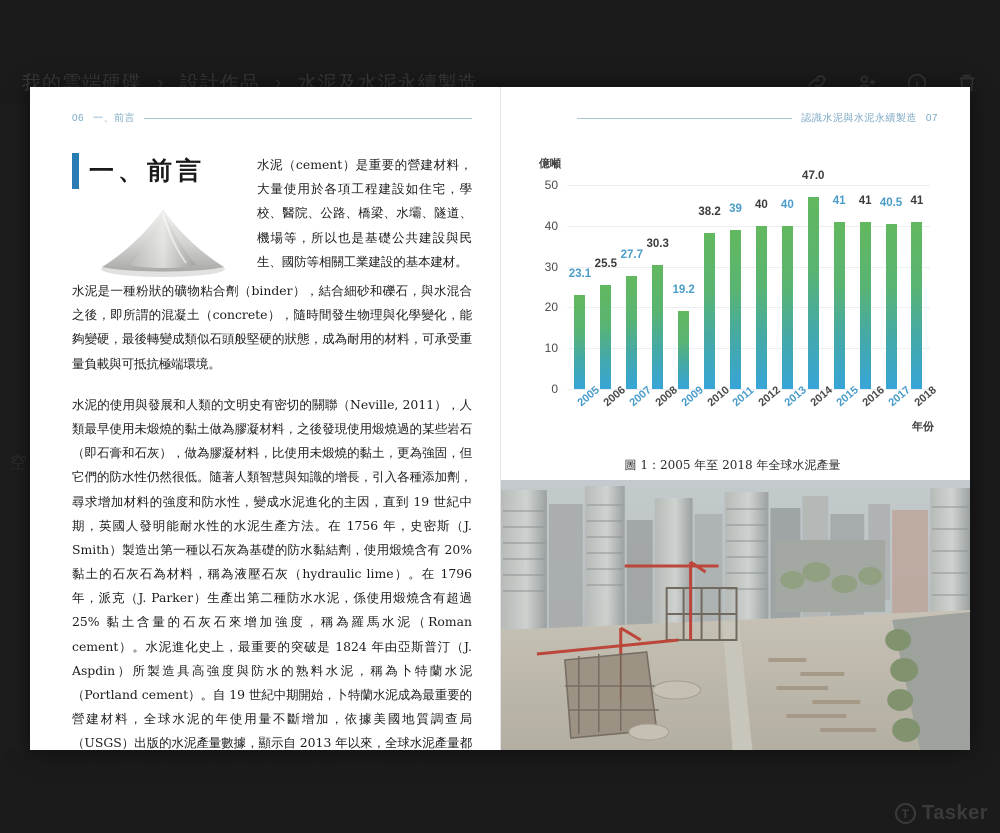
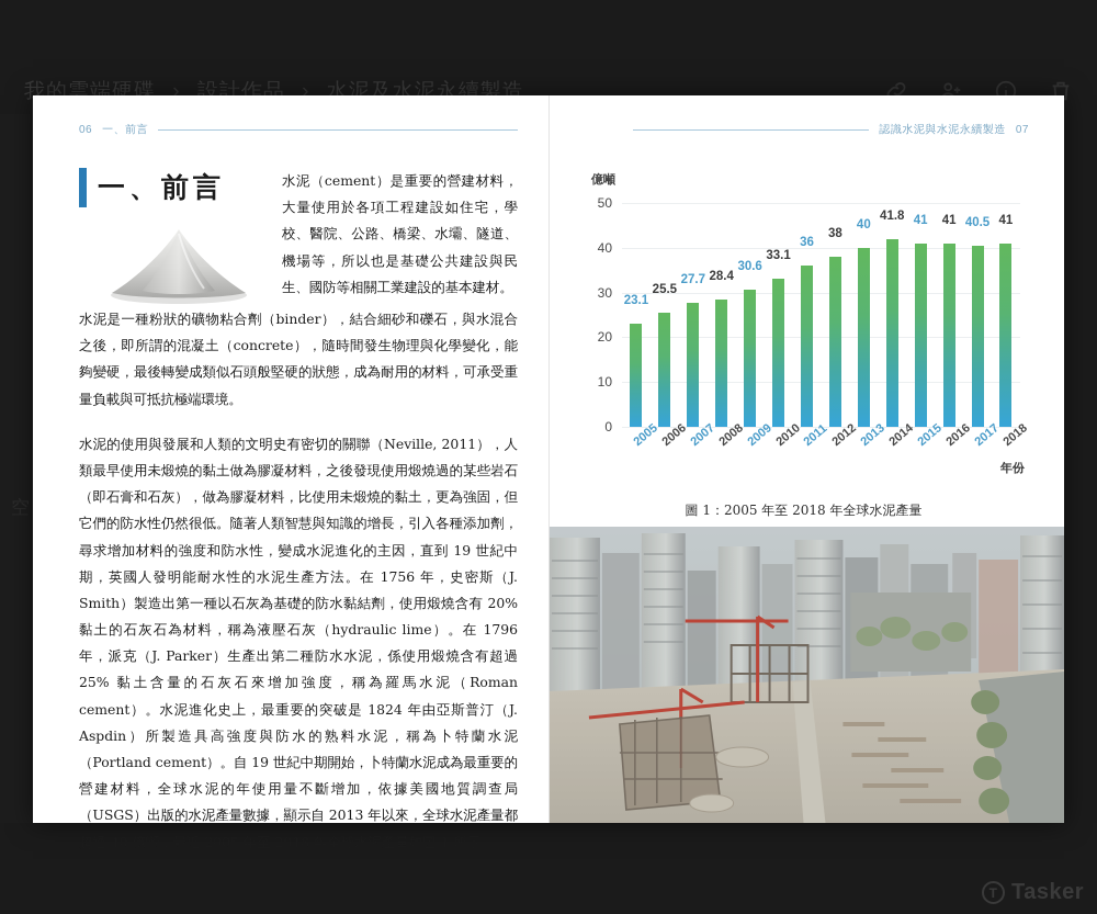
2008: 30.3 -> 28.4
2009: 19.2 -> 30.6
2010: 38.2 -> 33.1
2011: 39 -> 36
2012: 40 -> 38
2014: 47.0 -> 41.8
